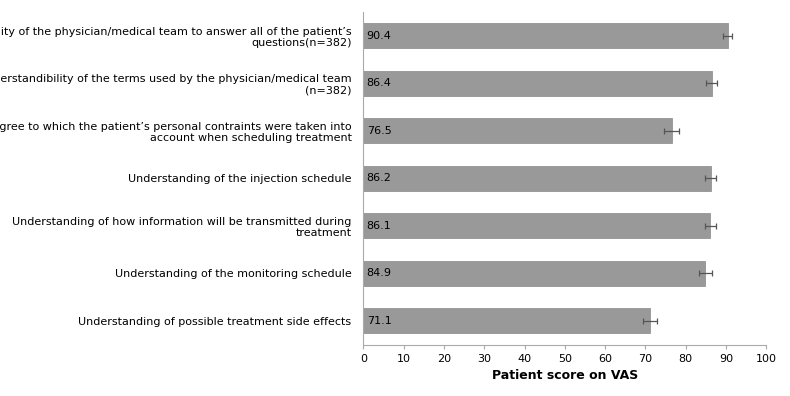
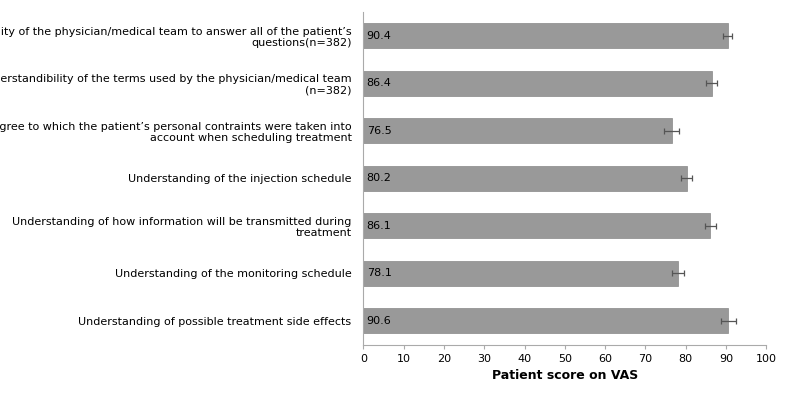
Understanding of the injection schedule: 86.2 -> 80.2
Understanding of the monitoring schedule: 84.9 -> 78.1
Understanding of possible treatment side effects: 71.1 -> 90.6
